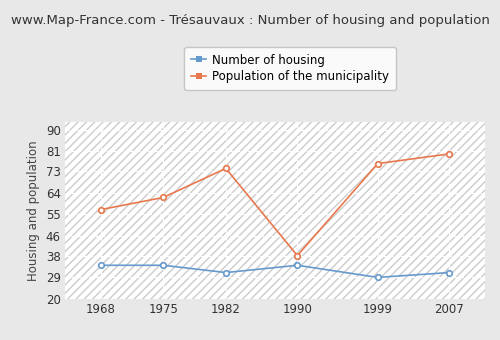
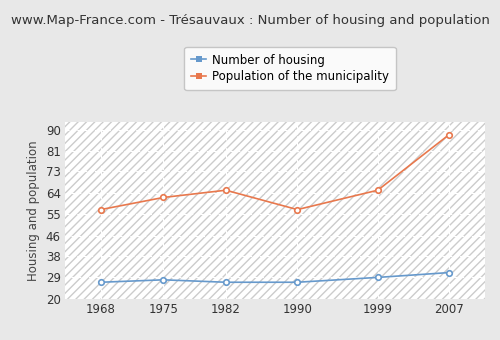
Number of housing/1968: 34 -> 27
Number of housing/1975: 34 -> 28
Number of housing/1982: 31 -> 27
Population of the municipality/1982: 74 -> 65
Number of housing/1990: 34 -> 27
Population of the municipality/1990: 38 -> 57
Population of the municipality/1999: 76 -> 65
Population of the municipality/2007: 80 -> 88
